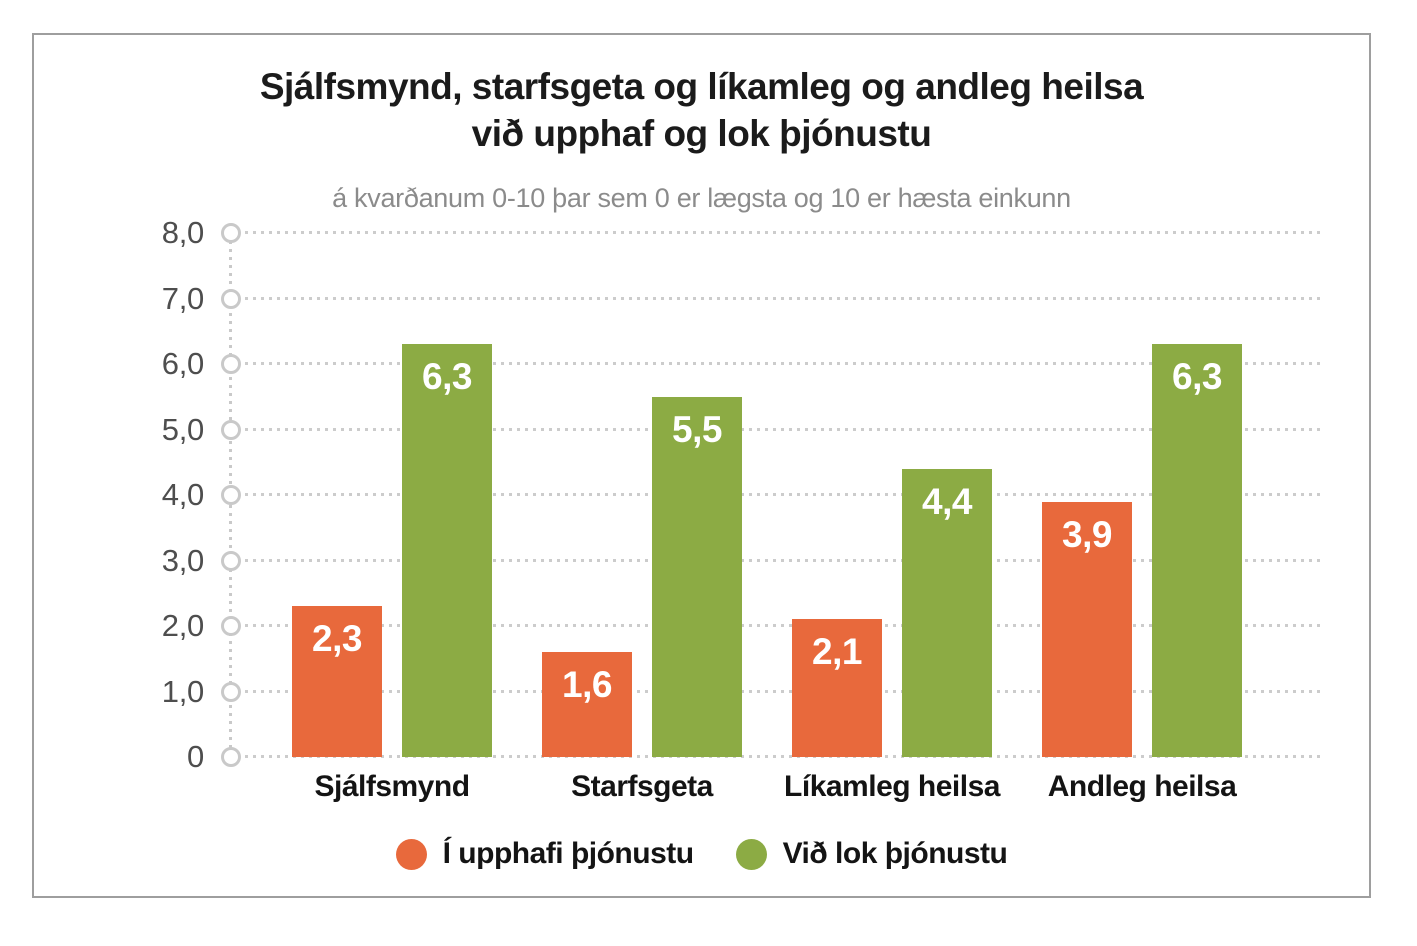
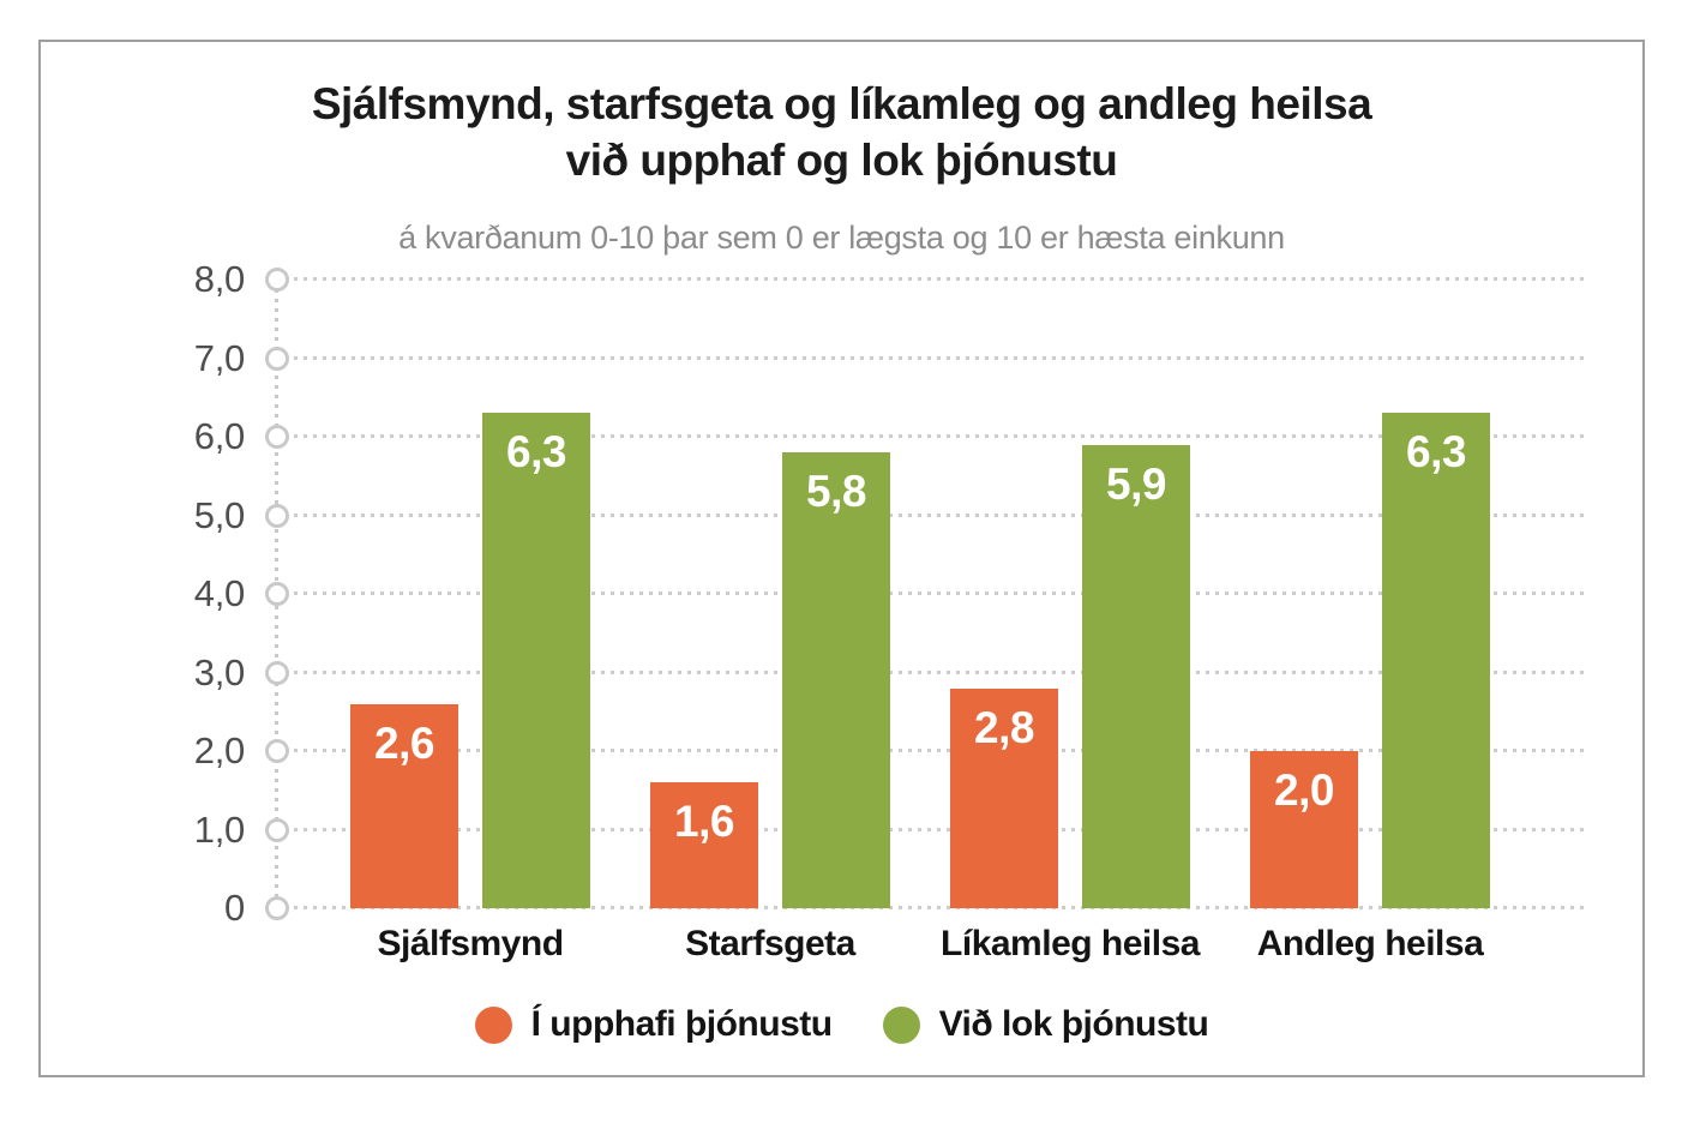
Í upphafi þjónustu/Sjálfsmynd: 2,3 -> 2,6
Við lok þjónustu/Starfsgeta: 5,5 -> 5,8
Í upphafi þjónustu/Líkamleg heilsa: 2,1 -> 2,8
Við lok þjónustu/Líkamleg heilsa: 4,4 -> 5,9
Í upphafi þjónustu/Andleg heilsa: 3,9 -> 2,0
